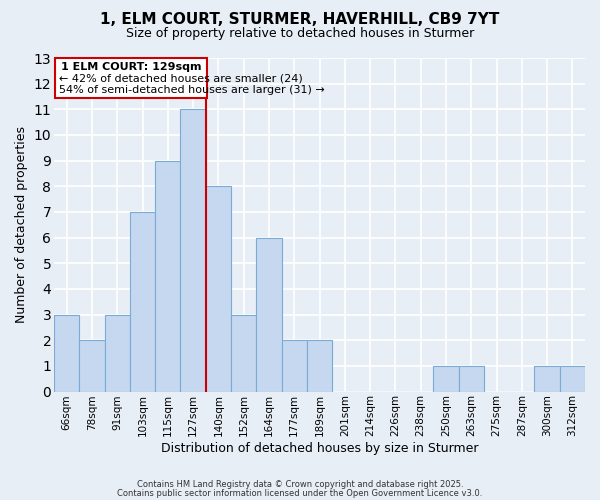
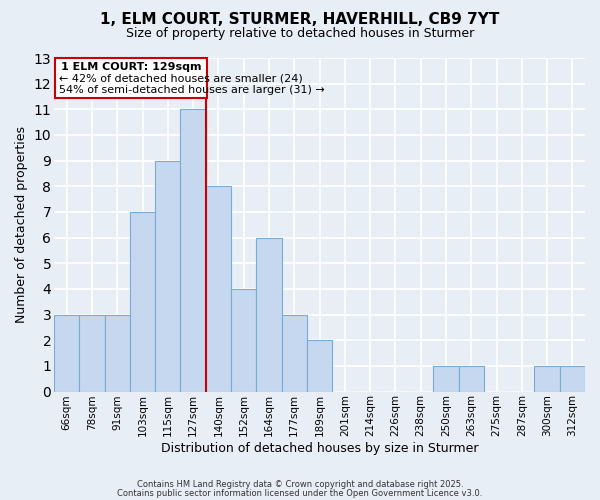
78sqm: 2 -> 3
152sqm: 3 -> 4
177sqm: 2 -> 3
